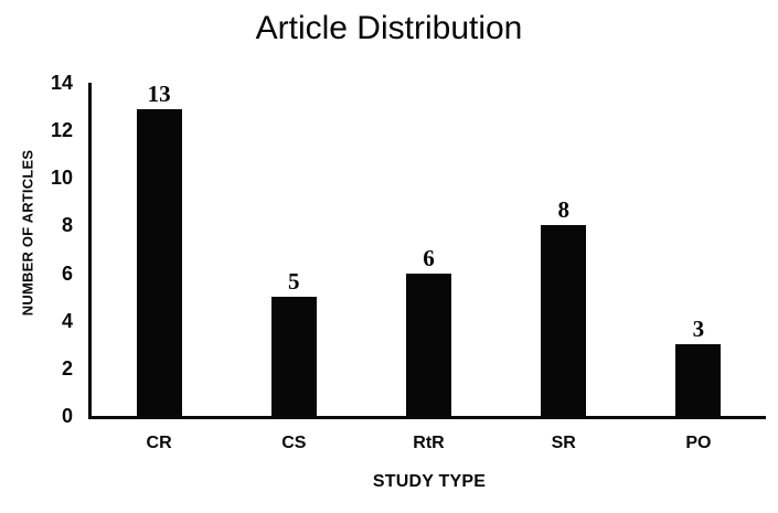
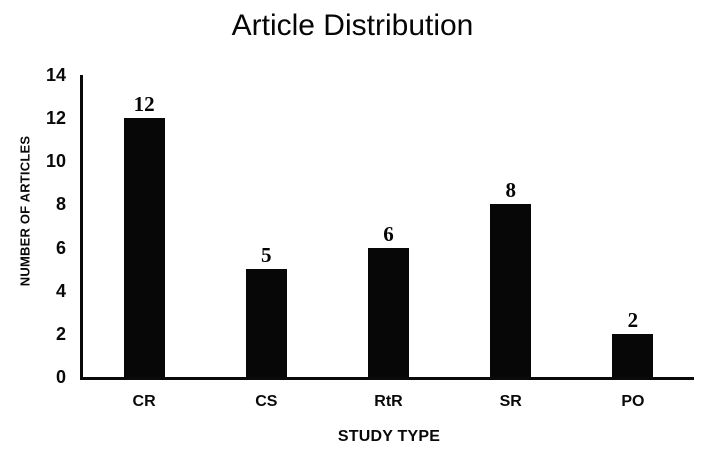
CR: 13 -> 12
PO: 3 -> 2
